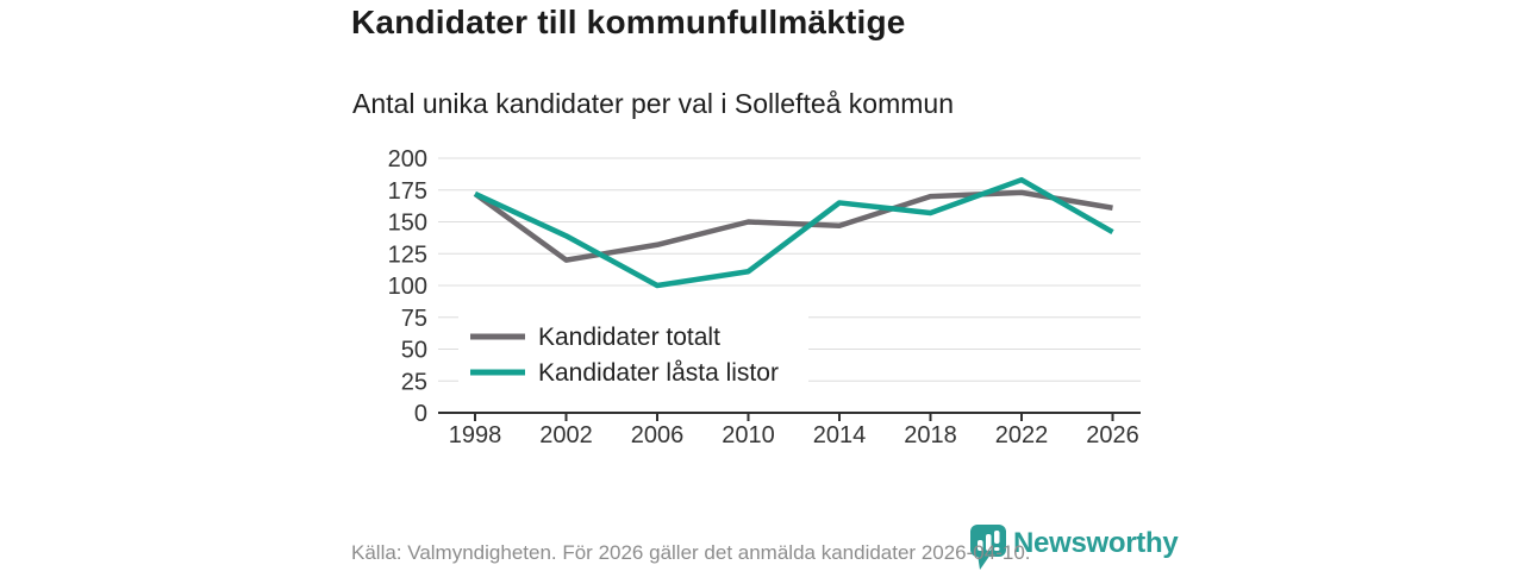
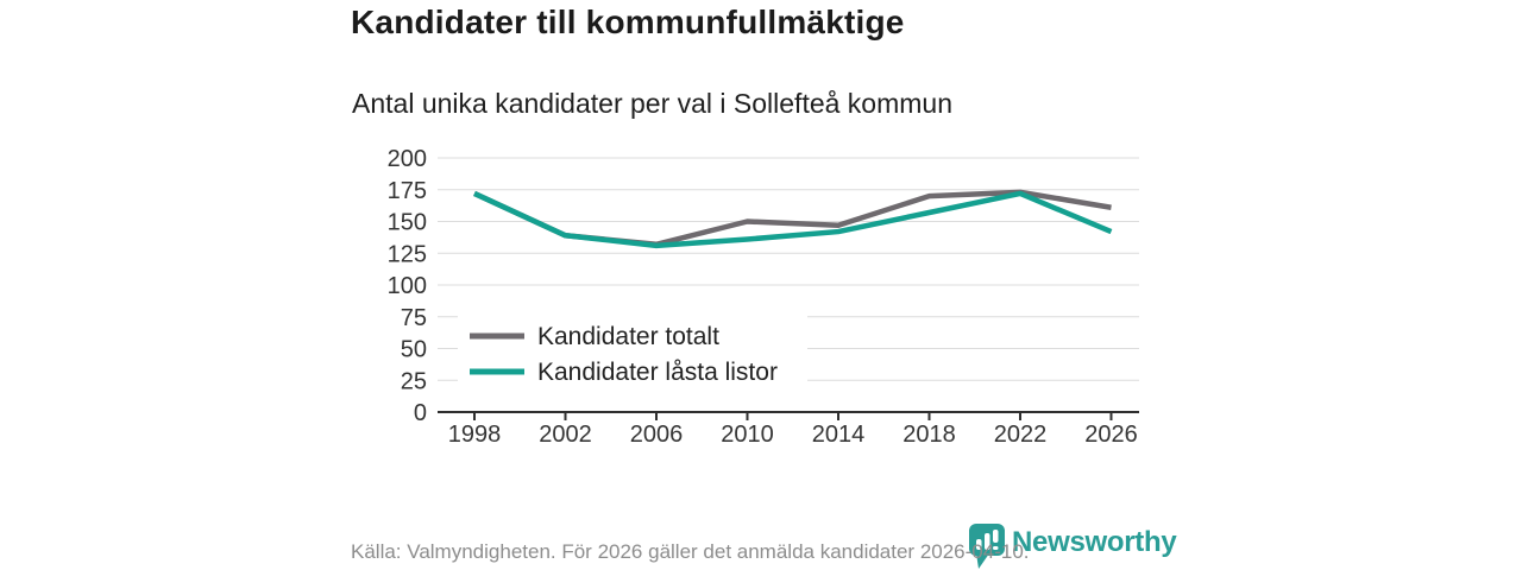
Kandidater totalt/2002: 120 -> 139
Kandidater låsta listor/2006: 100 -> 131
Kandidater låsta listor/2010: 111 -> 136
Kandidater låsta listor/2014: 165 -> 142
Kandidater låsta listor/2022: 183 -> 172
